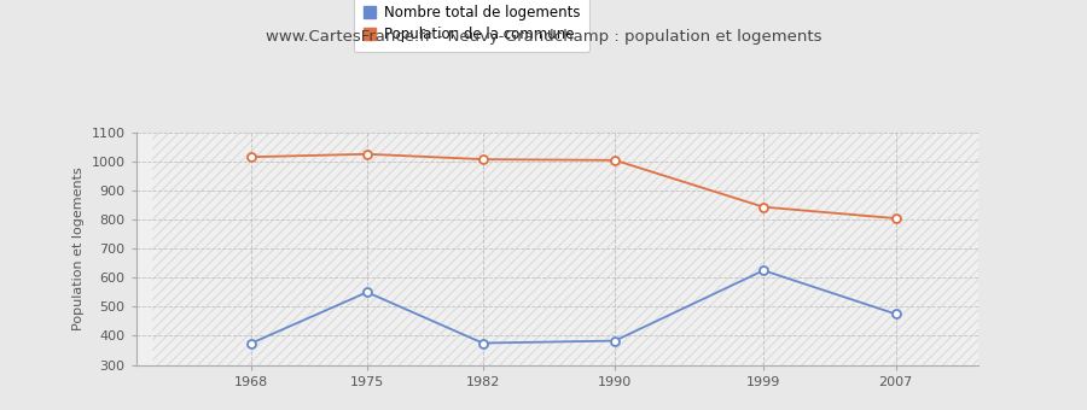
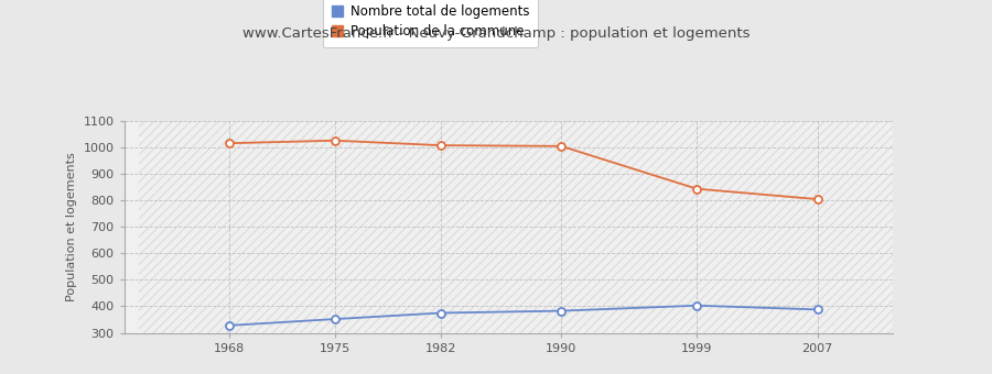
Nombre total de logements/1968: 375 -> 328
Nombre total de logements/1975: 550 -> 352
Nombre total de logements/1999: 625 -> 403
Nombre total de logements/2007: 475 -> 388
